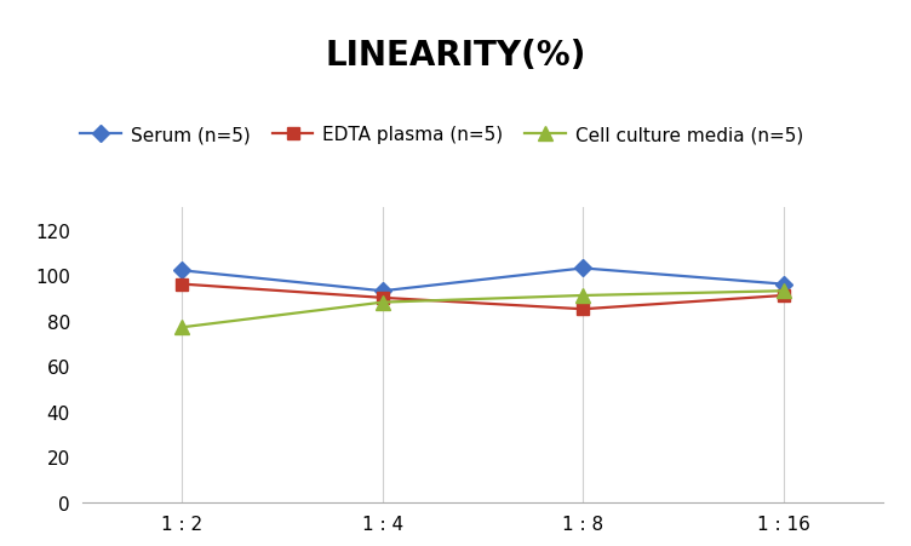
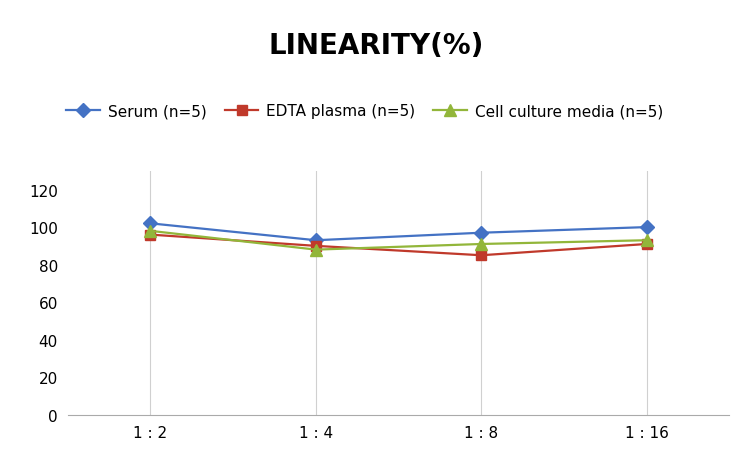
Cell culture media (n=5)/1 : 2: 77 -> 98
Serum (n=5)/1 : 8: 103 -> 97
Serum (n=5)/1 : 16: 96 -> 100
